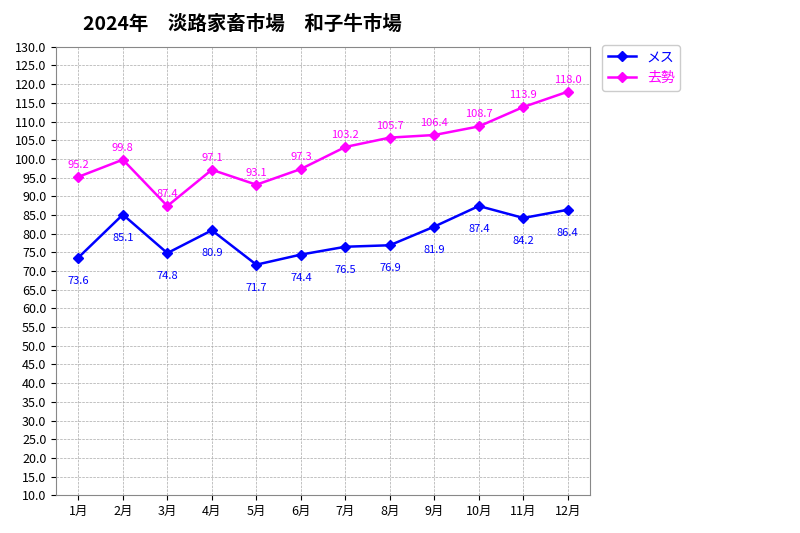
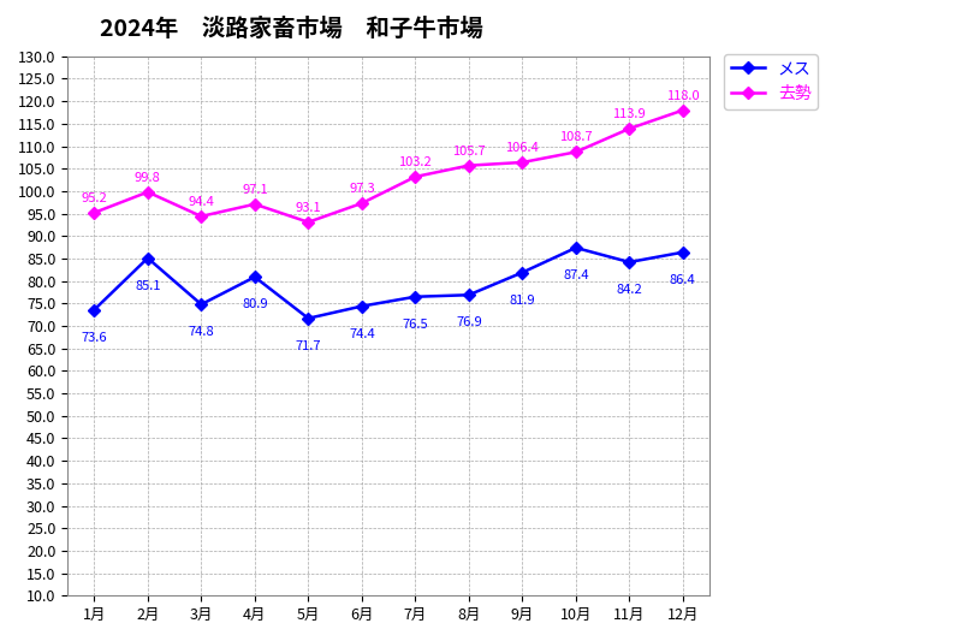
去勢/3月: 87.4 -> 94.4
